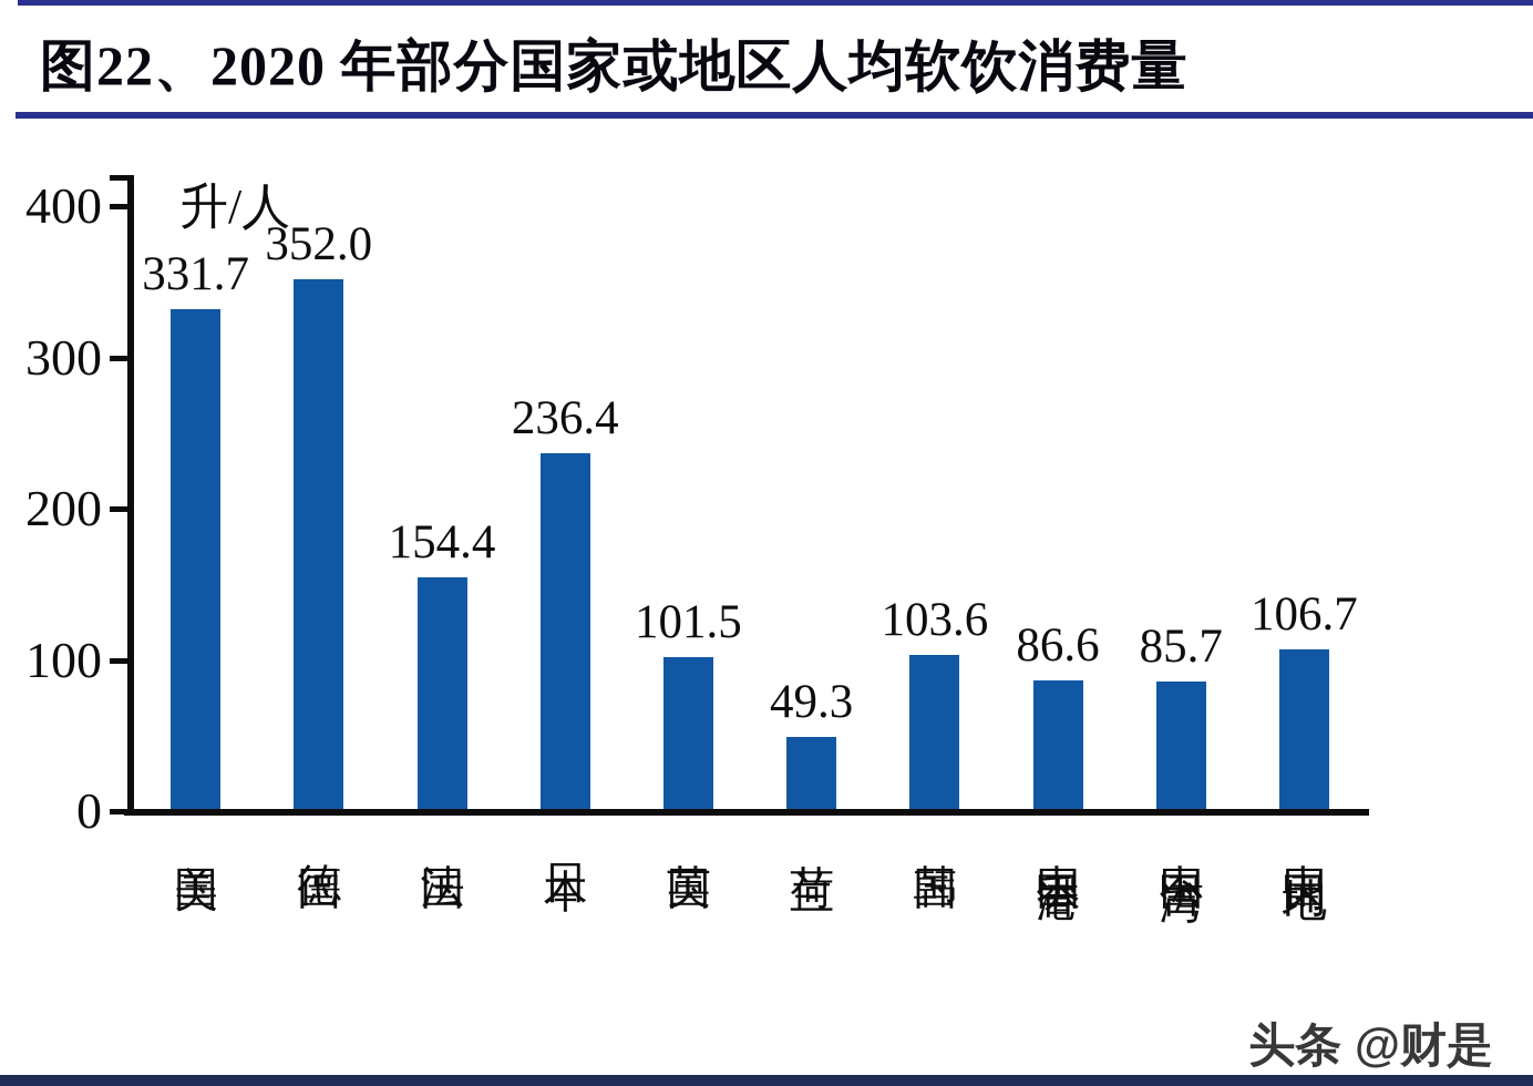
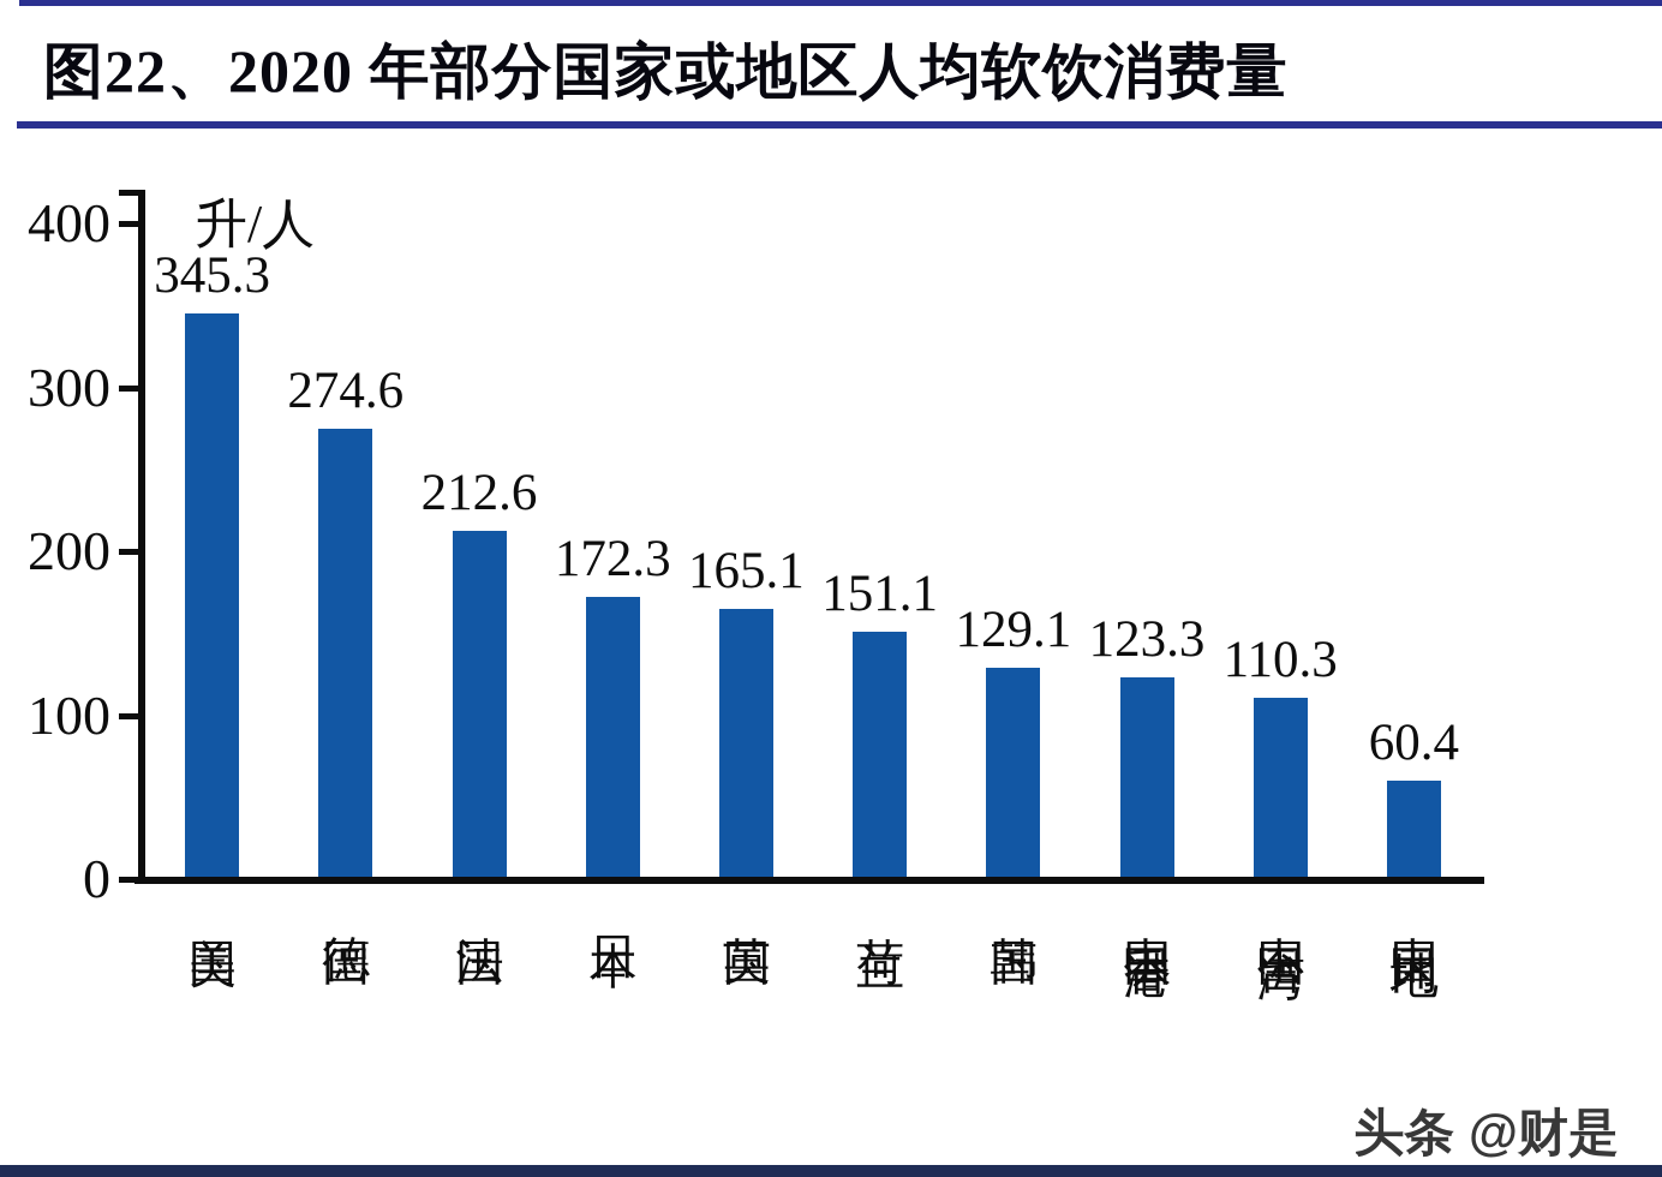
美国: 331.7 -> 345.3
德国: 352.0 -> 274.6
法国: 154.4 -> 212.6
日本: 236.4 -> 172.3
英国: 101.5 -> 165.1
荷兰: 49.3 -> 151.1
韩国: 103.6 -> 129.1
中国香港: 86.6 -> 123.3
中国台湾: 85.7 -> 110.3
中国内地: 106.7 -> 60.4
